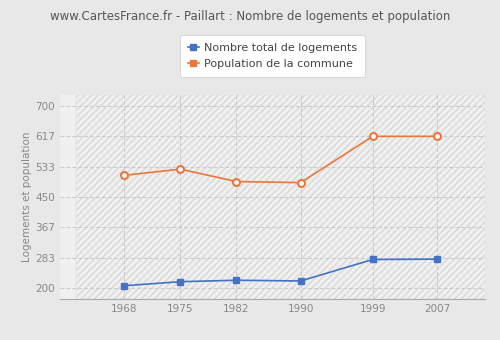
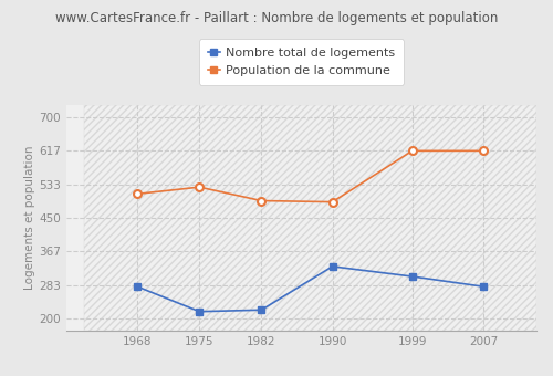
Nombre total de logements/1968: 207 -> 280
Nombre total de logements/1990: 220 -> 330
Nombre total de logements/1999: 279 -> 305
